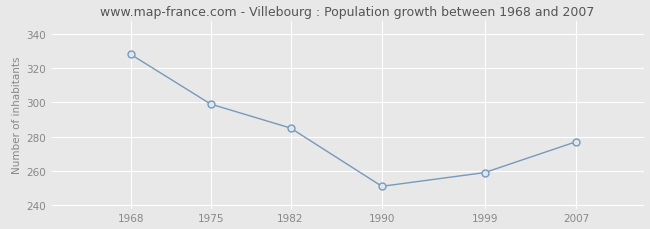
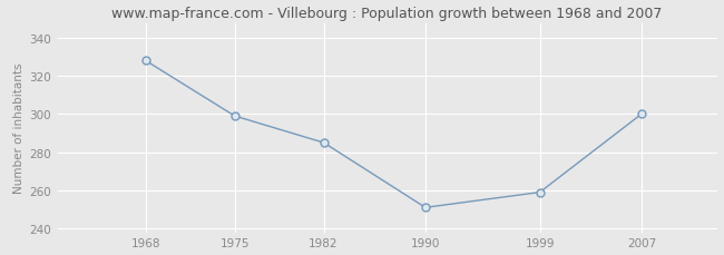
2007: 277 -> 300
